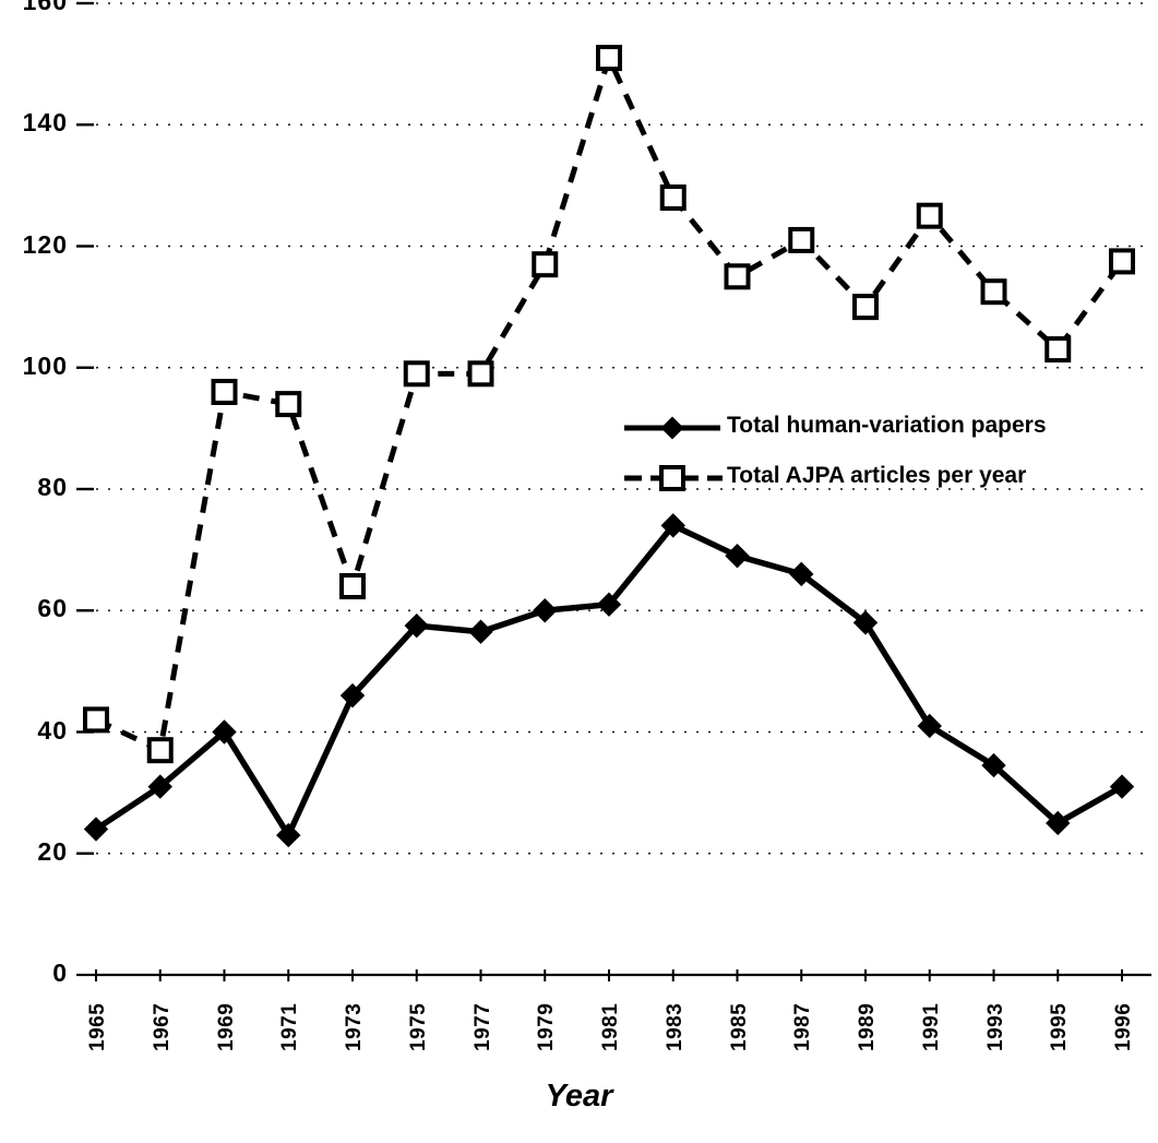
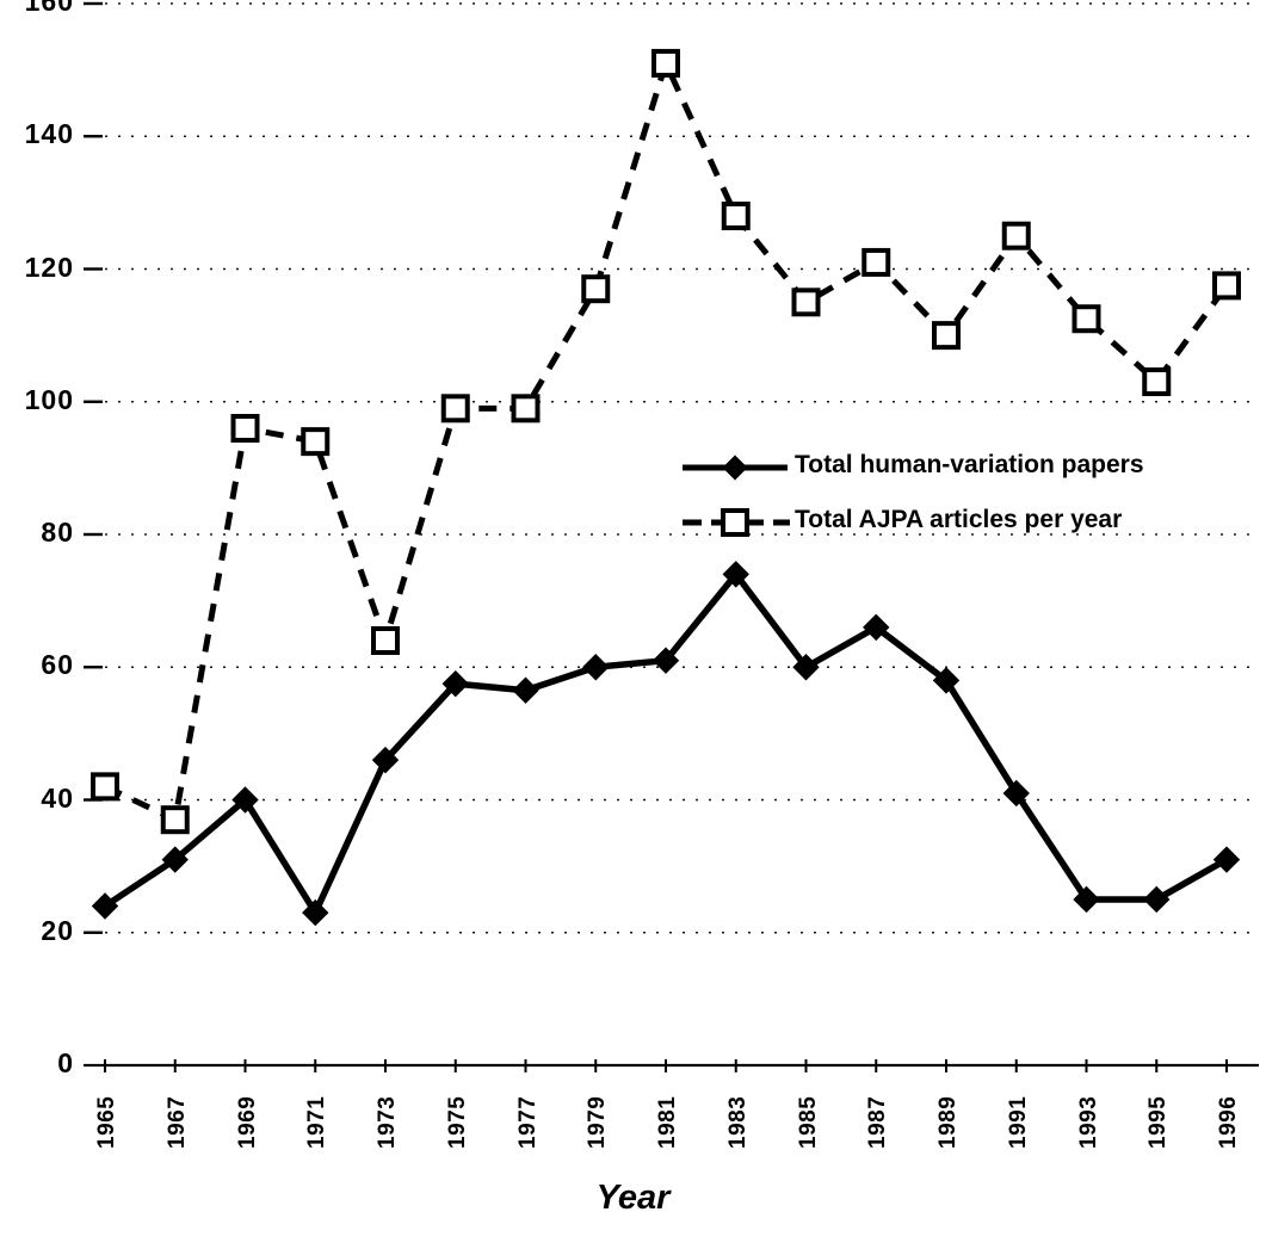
Total human-variation papers/1985: 69 -> 60
Total human-variation papers/1993: 34 -> 25
